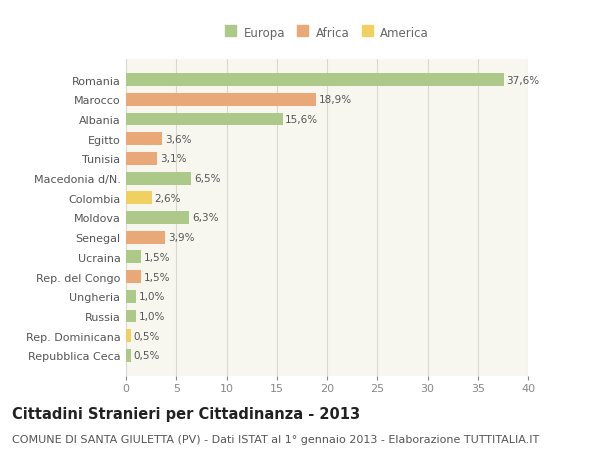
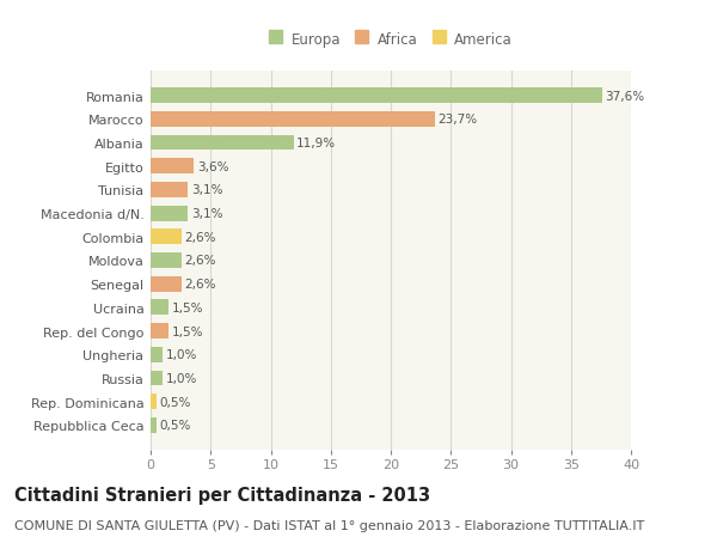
Marocco: 18,9% -> 23,7%
Albania: 15,6% -> 11,9%
Macedonia d/N.: 6,5% -> 3,1%
Moldova: 6,3% -> 2,6%
Senegal: 3,9% -> 2,6%
